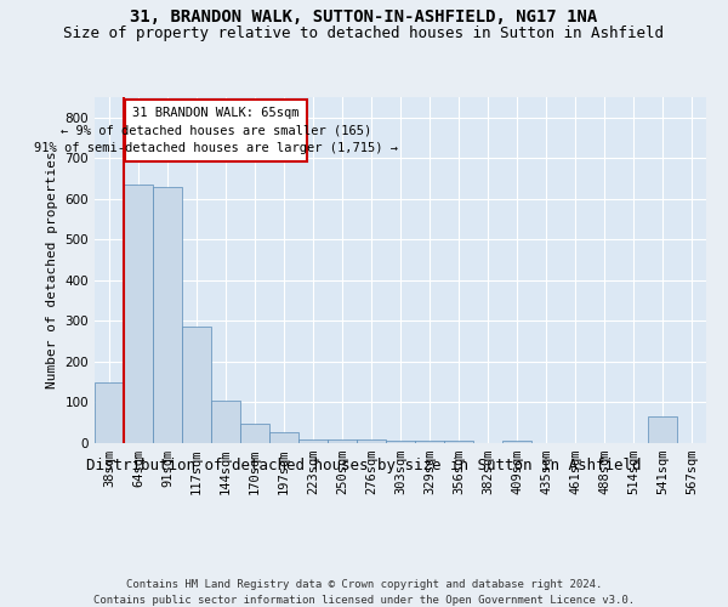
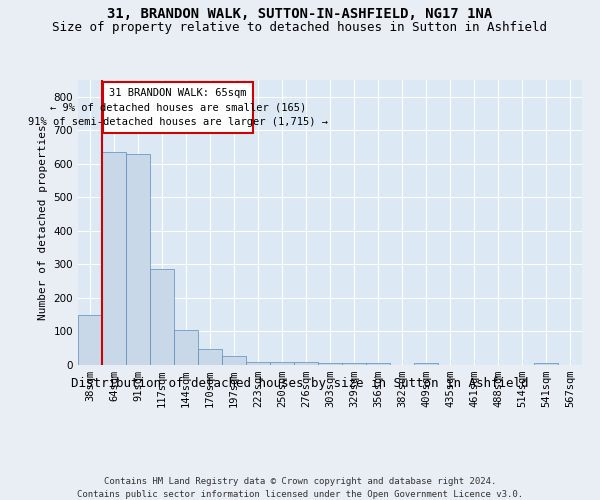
541sqm: 65 -> 5
